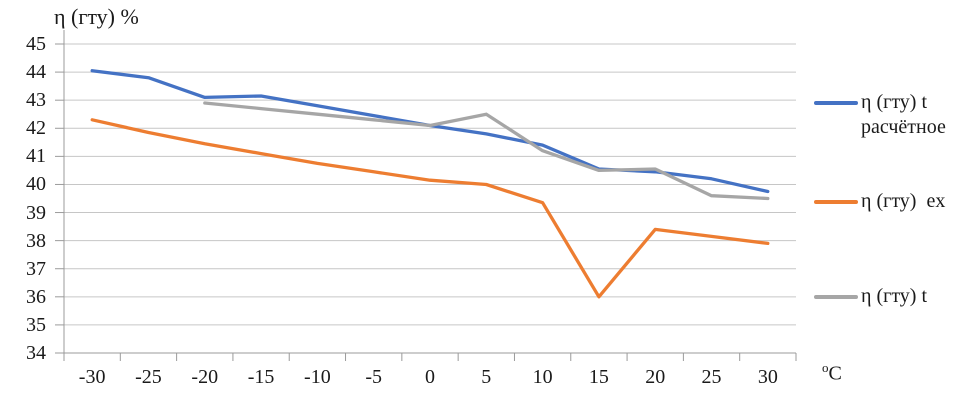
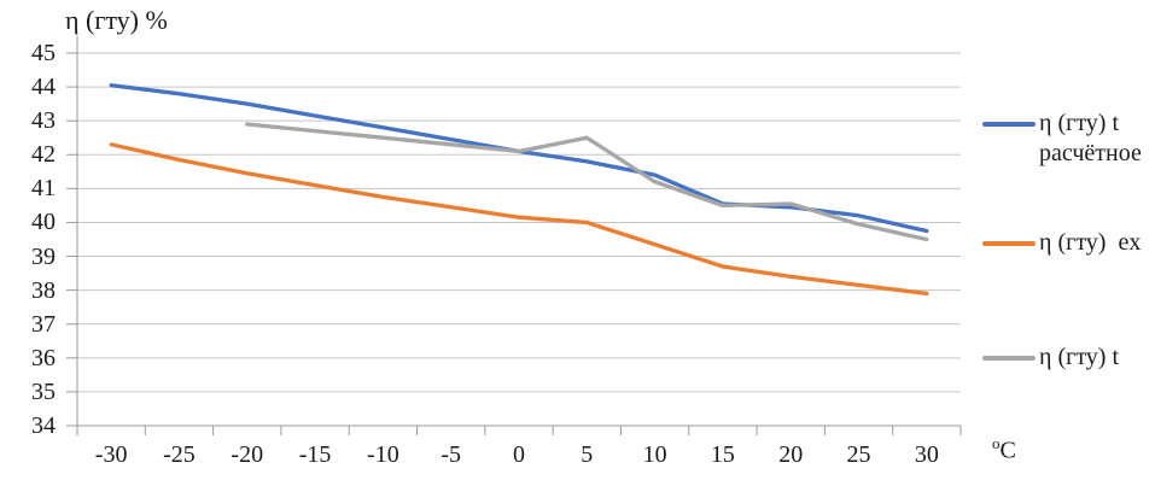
η (гту) t расчётное/-20: 43.1 -> 43.5
η (гту) ex/15: 36.0 -> 38.7
η (гту) t/25: 39.6 -> 40.0
